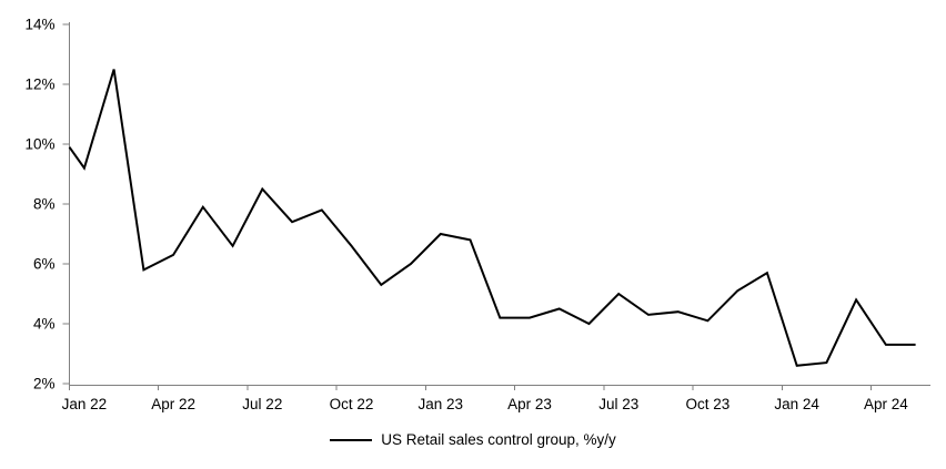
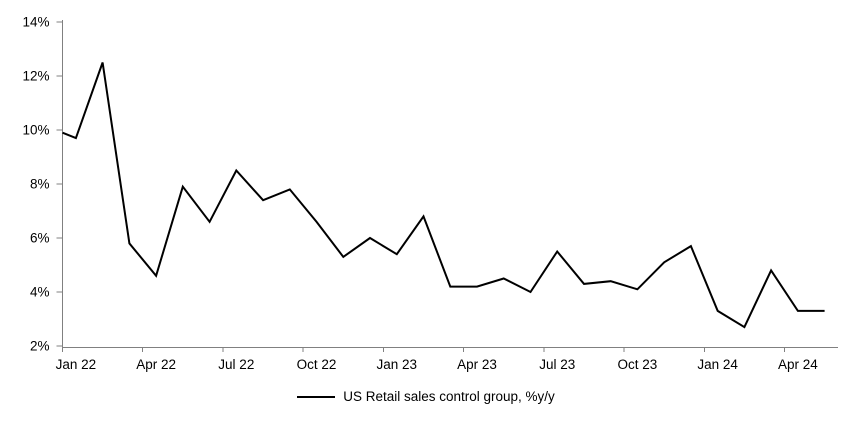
Jan 22: 9.2% -> 9.7%
Apr 22: 6.3% -> 4.6%
Jan 23: 7.0% -> 5.4%
Jul 23: 5.0% -> 5.5%
Jan 24: 2.6% -> 3.3%
